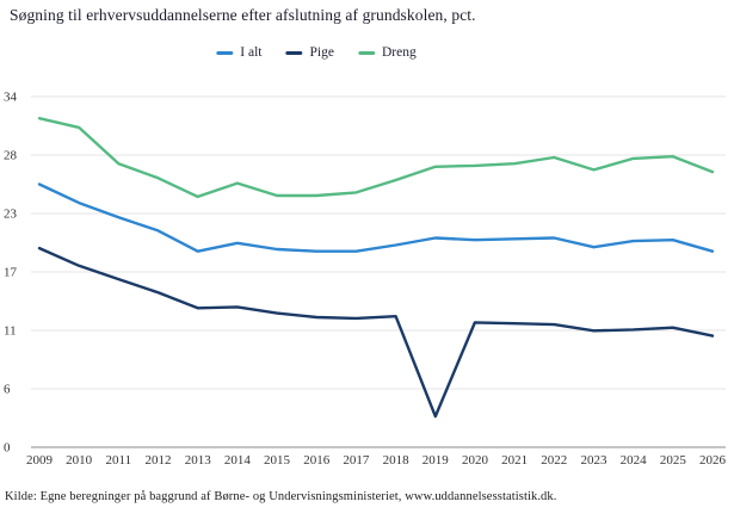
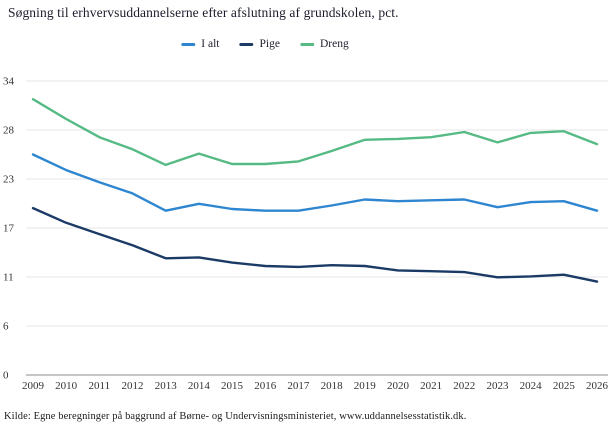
Dreng/2010: 31 -> 30
Pige/2019: 3 -> 13
